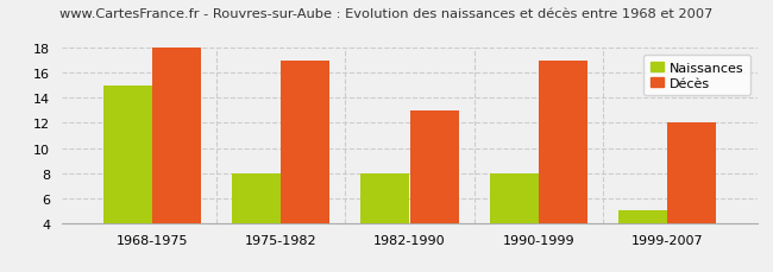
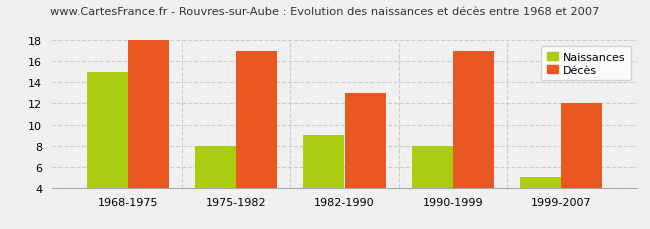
Naissances/1982-1990: 8 -> 9
